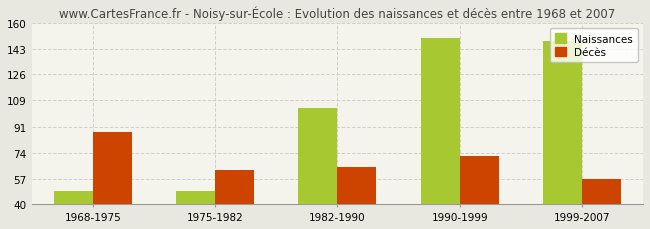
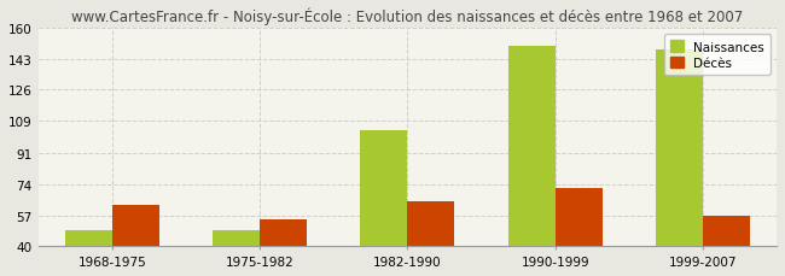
Décès/1968-1975: 88 -> 63
Décès/1975-1982: 63 -> 55
